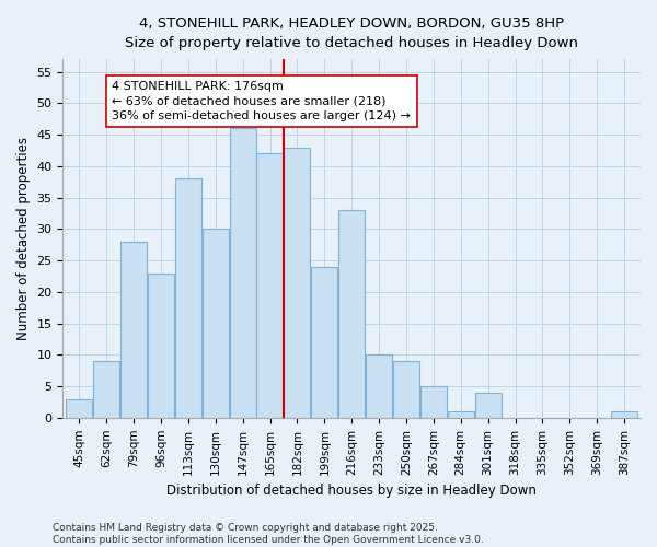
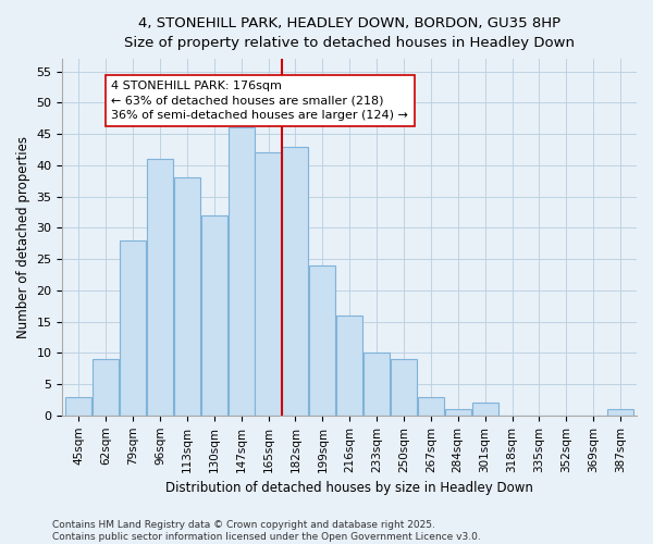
96sqm: 23 -> 41
130sqm: 30 -> 32
216sqm: 33 -> 16
267sqm: 5 -> 3
301sqm: 4 -> 2
